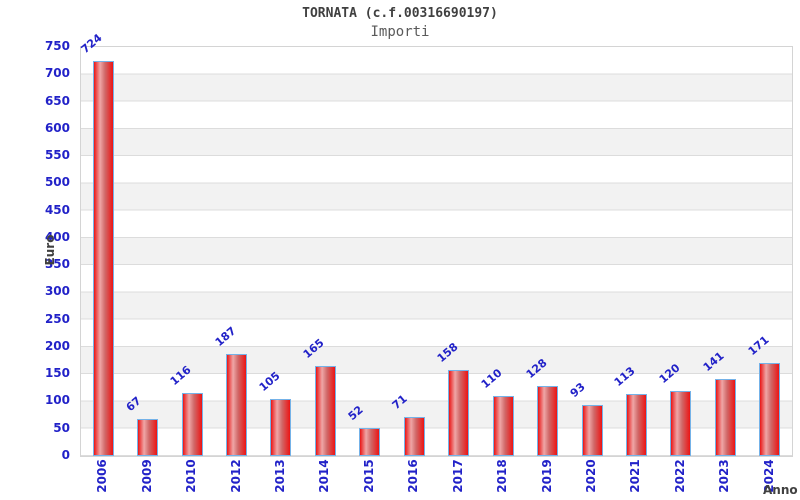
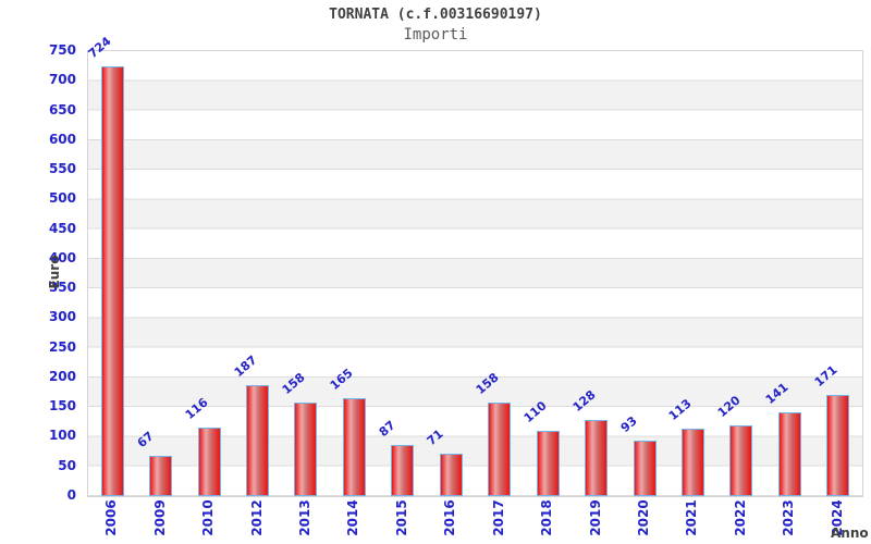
2013: 105 -> 158
2015: 52 -> 87
